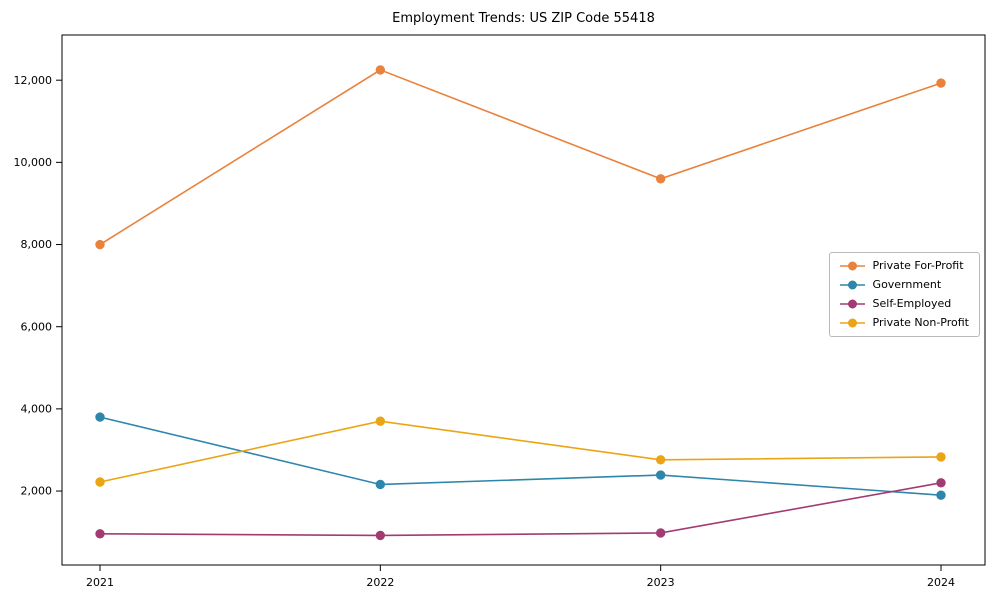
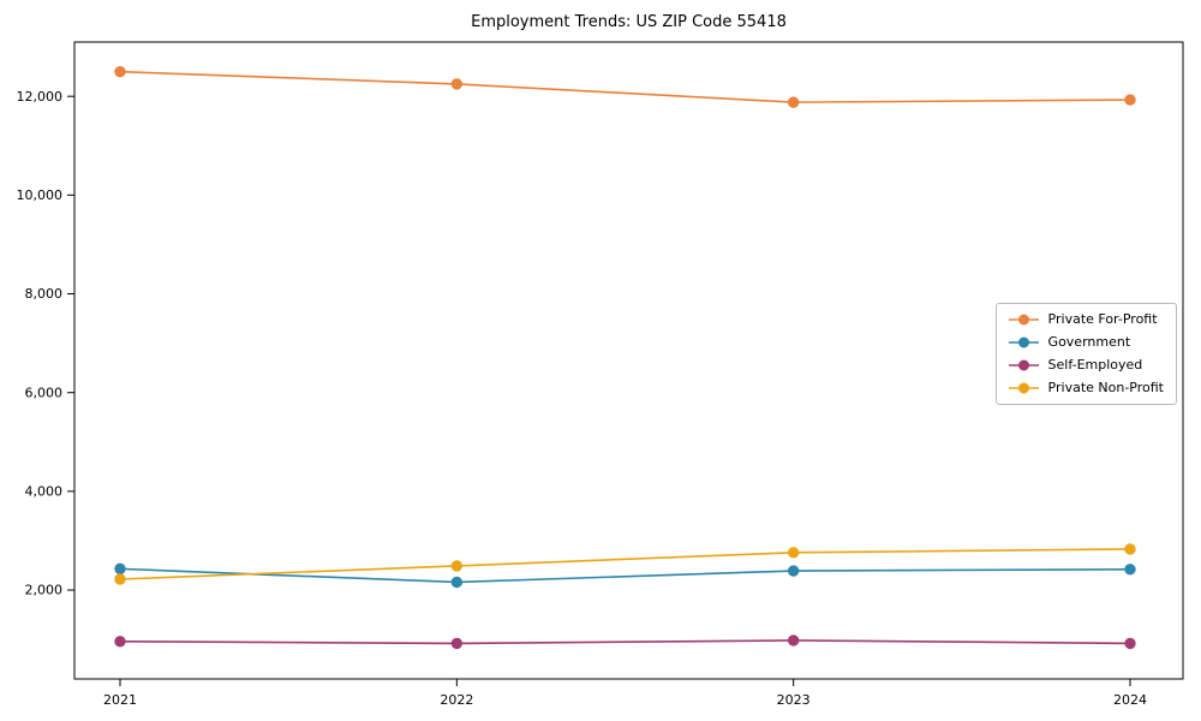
Private For-Profit/2021: 8000 -> 12500
Government/2021: 3800 -> 2400
Private Non-Profit/2022: 3700 -> 2500
Private For-Profit/2023: 9600 -> 11900
Government/2024: 1900 -> 2400
Self-Employed/2024: 2200 -> 900
